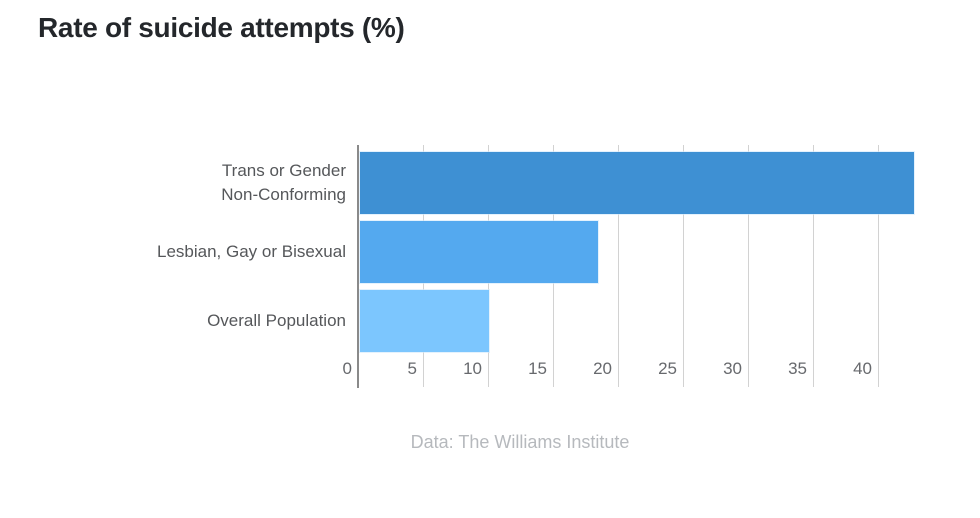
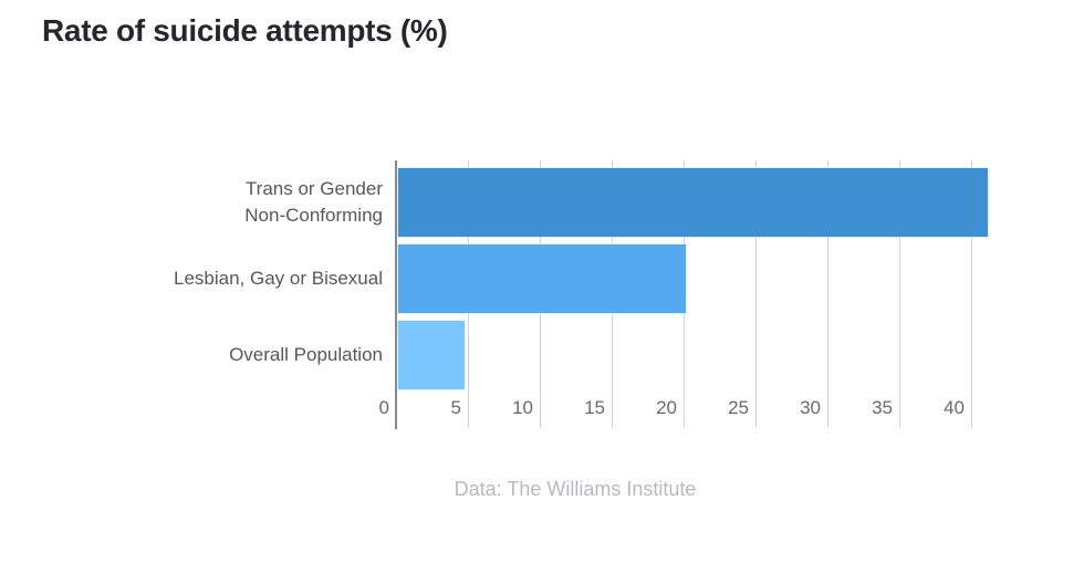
Trans or Gender Non-Conforming: 42.6 -> 41.0
Lesbian, Gay or Bisexual: 18.3 -> 20.0
Overall Population: 9.9 -> 4.6
